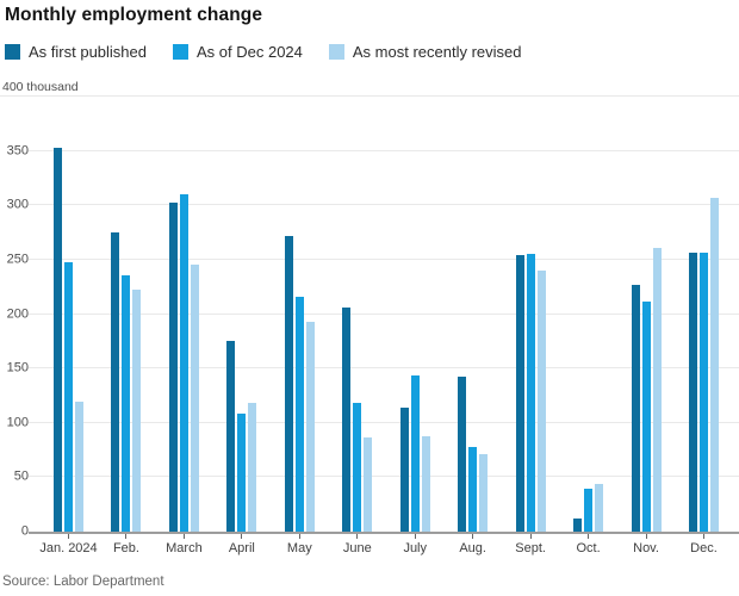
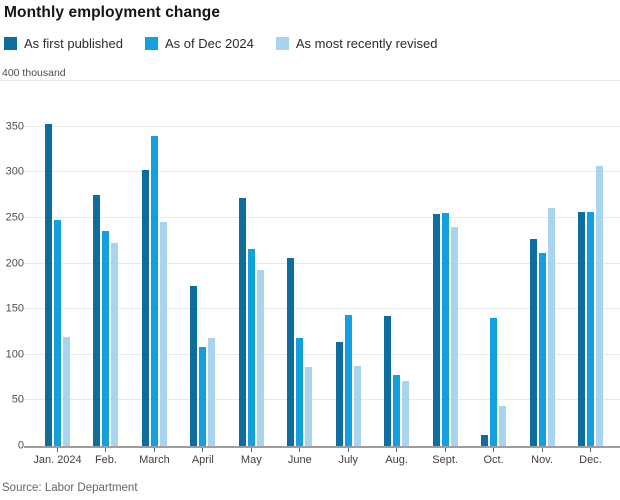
As of Dec 2024/March: 310 -> 340
As of Dec 2024/Oct.: 40 -> 140
